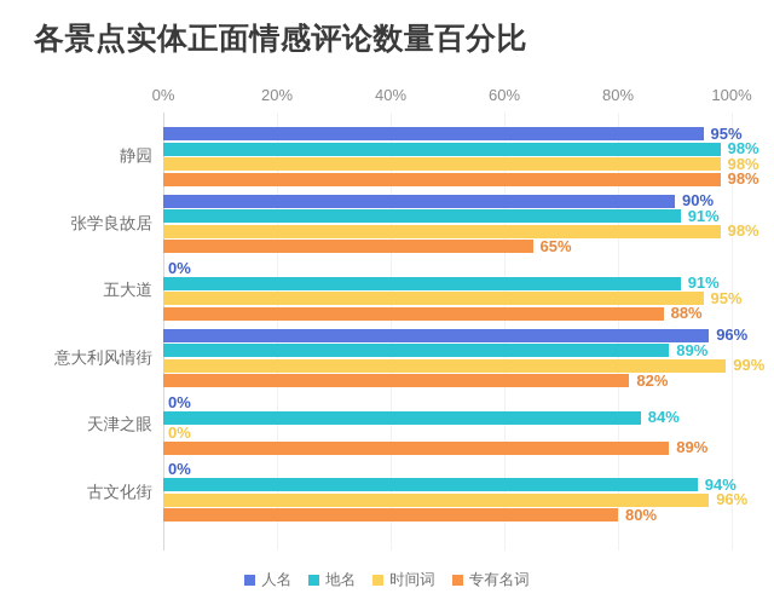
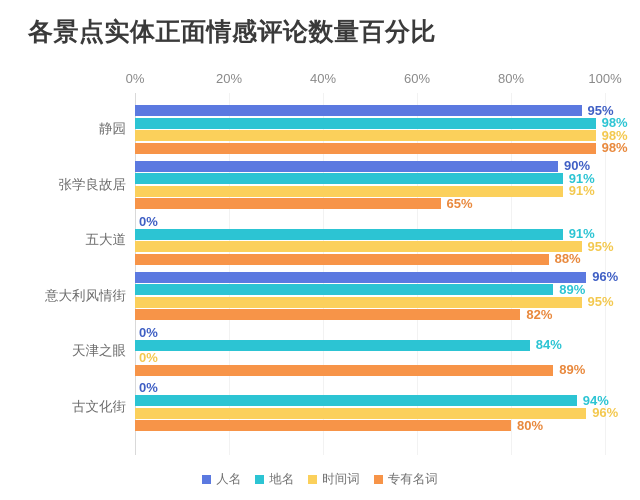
时间词/张学良故居: 98% -> 91%
时间词/意大利风情街: 99% -> 95%
